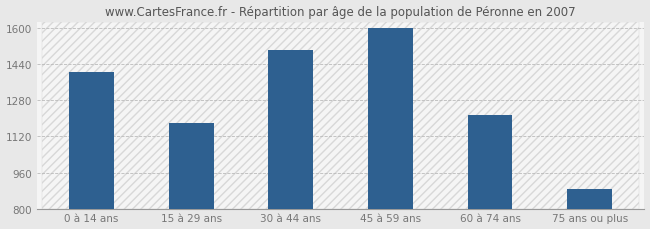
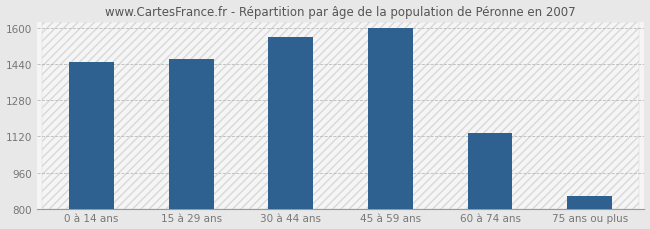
0 à 14 ans: 1405 -> 1451
15 à 29 ans: 1180 -> 1462
30 à 44 ans: 1505 -> 1562
60 à 74 ans: 1215 -> 1135
75 ans ou plus: 885 -> 855
